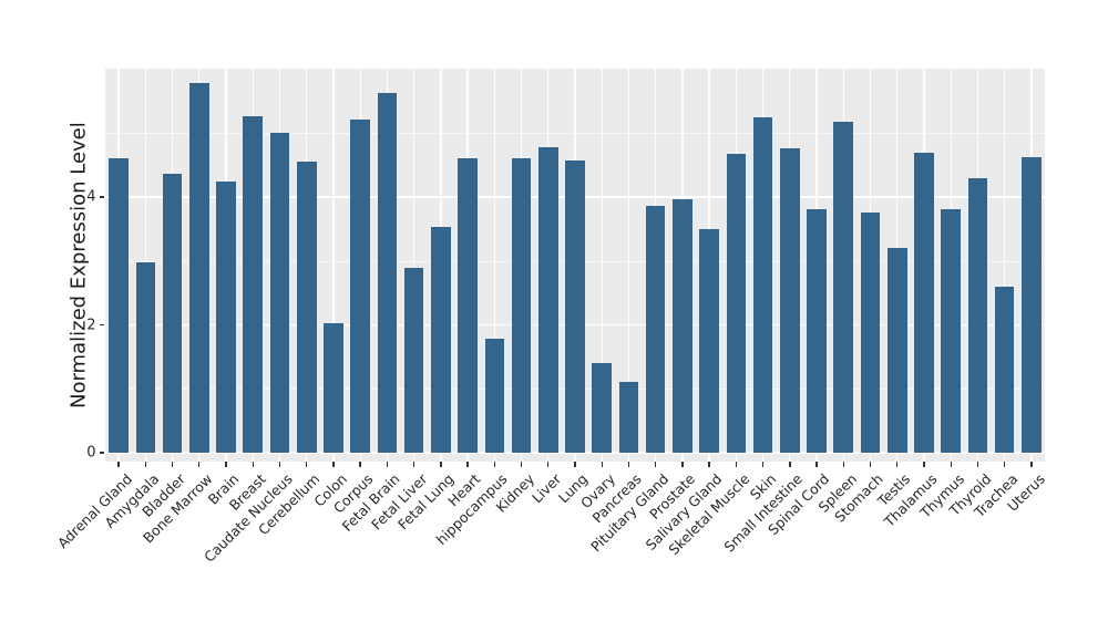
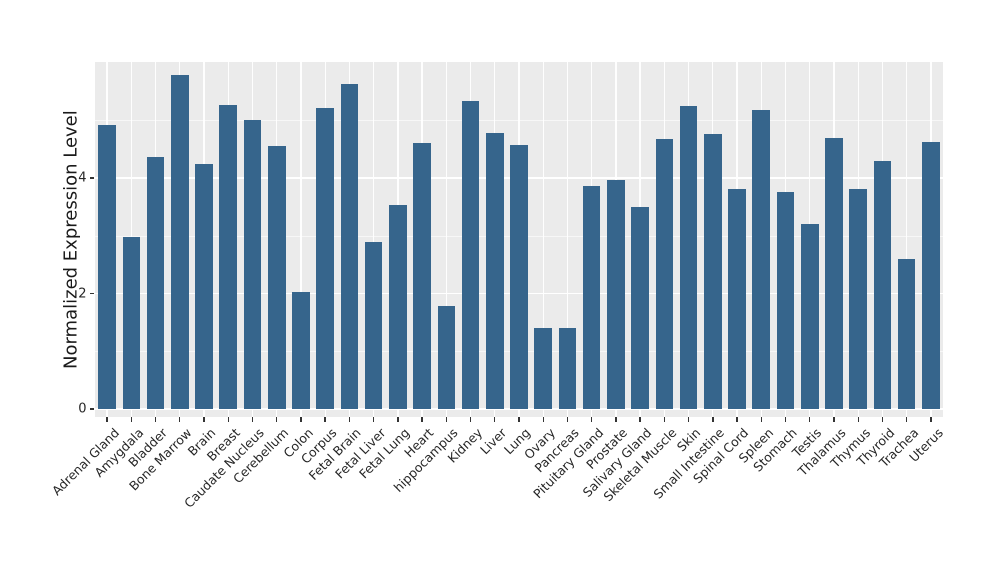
Adrenal Gland: 4.6 -> 4.9
Kidney: 4.6 -> 5.3
Pancreas: 1.1 -> 1.4
